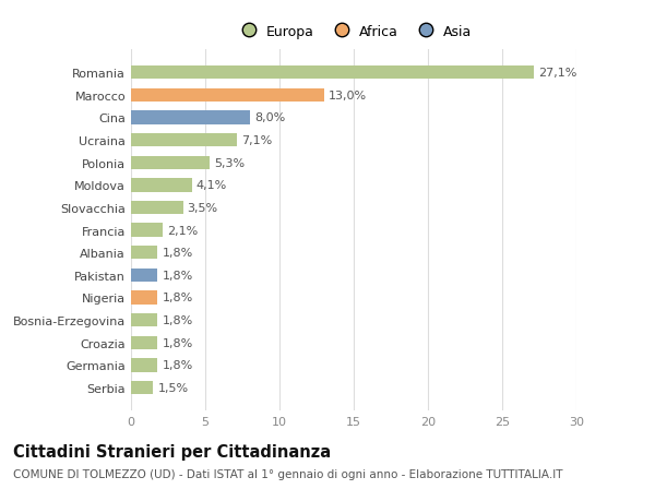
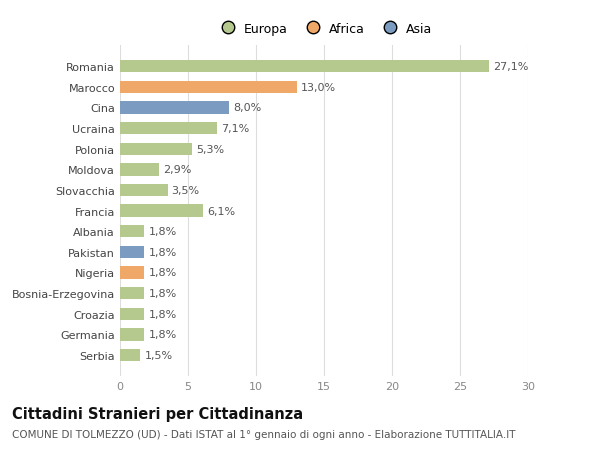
Moldova: 4,1% -> 2,9%
Francia: 2,1% -> 6,1%
